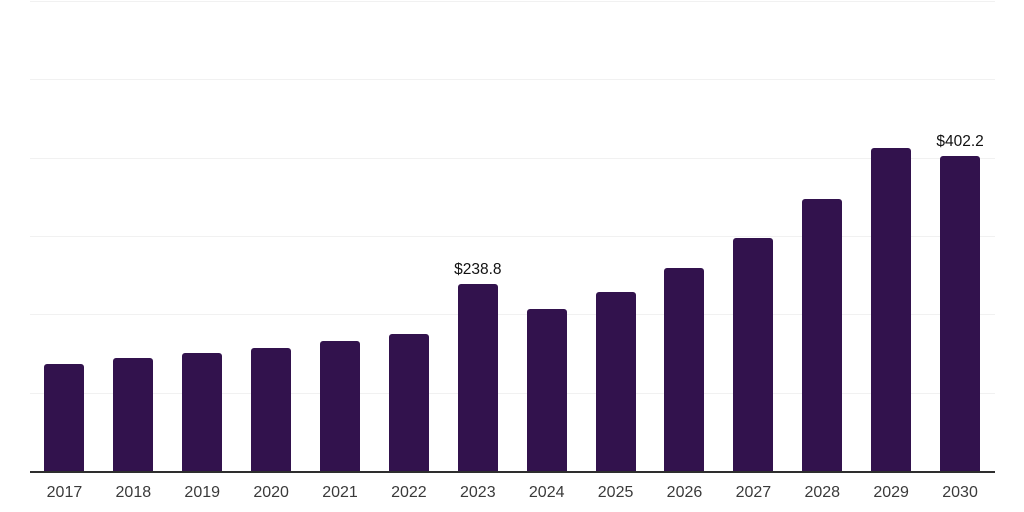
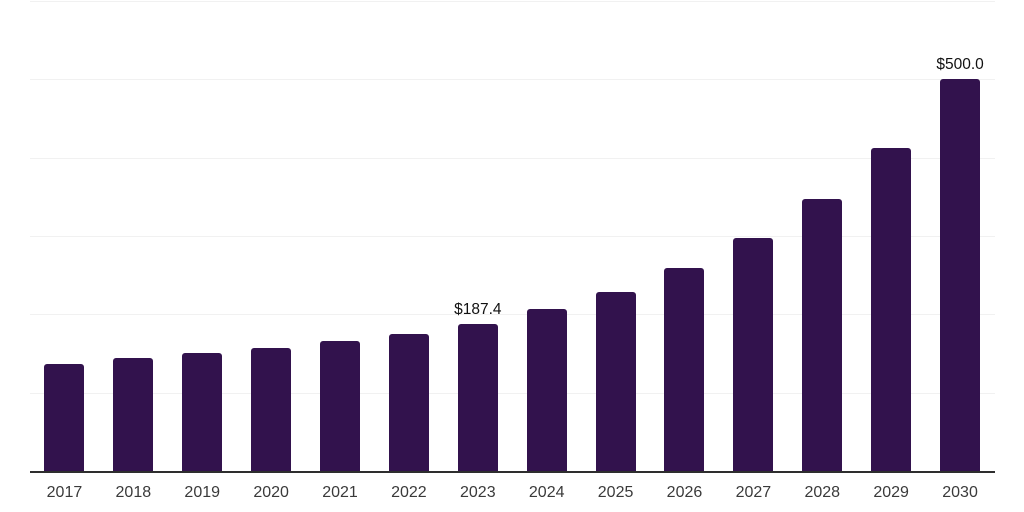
2023: $238.8 -> $187.4
2030: $402.2 -> $500.0
